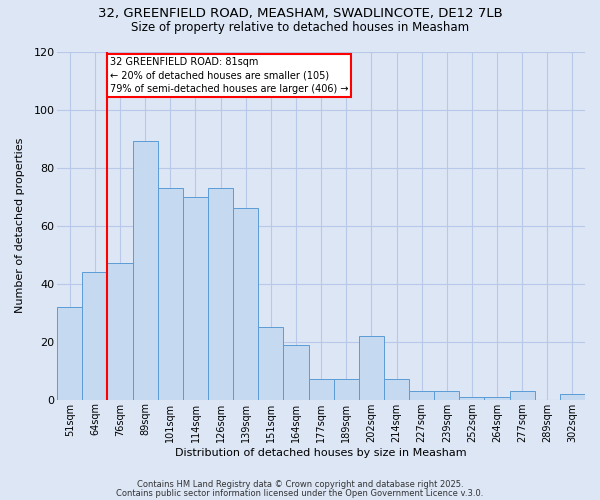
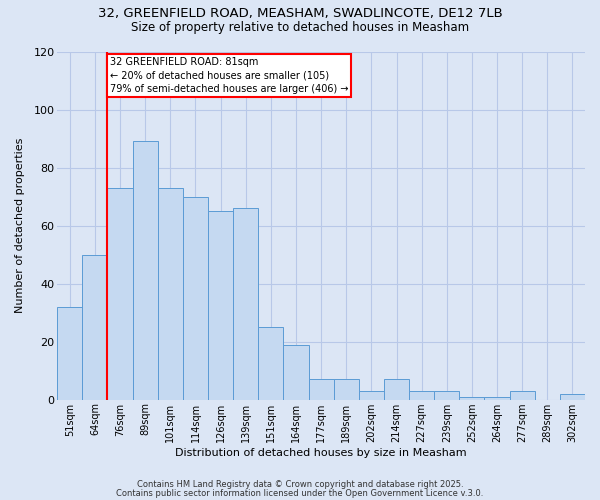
64sqm: 44 -> 50
76sqm: 47 -> 73
126sqm: 73 -> 65
202sqm: 22 -> 3
